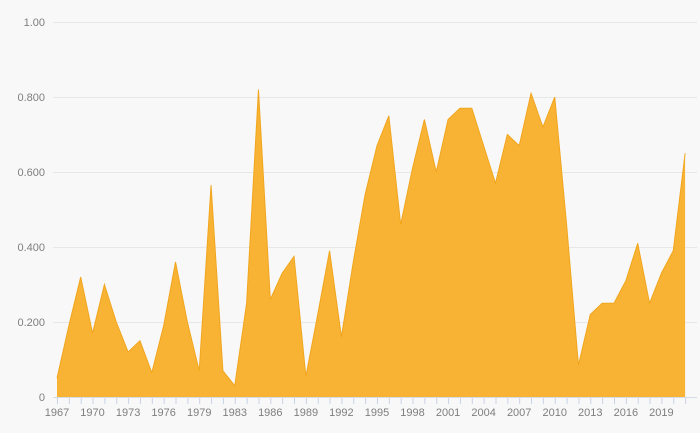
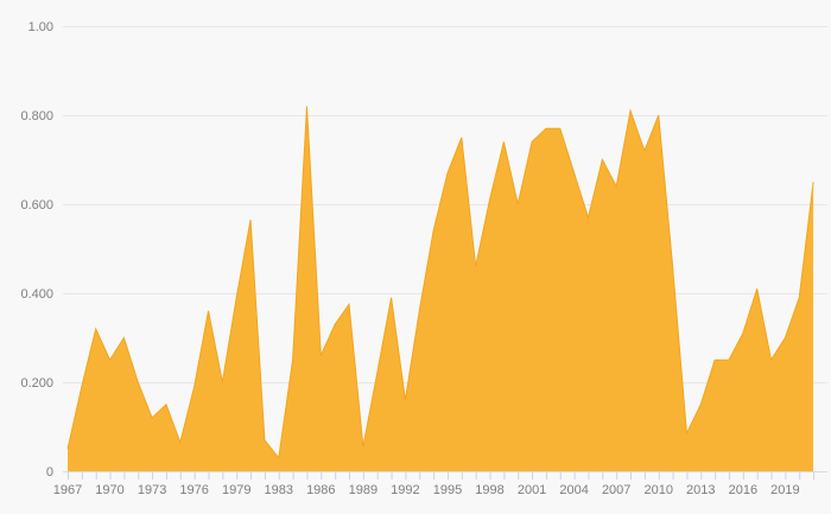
1970: 0.17 -> 0.25
1979: 0.07 -> 0.39
2007: 0.67 -> 0.64
2013: 0.22 -> 0.15
2019: 0.33 -> 0.30
